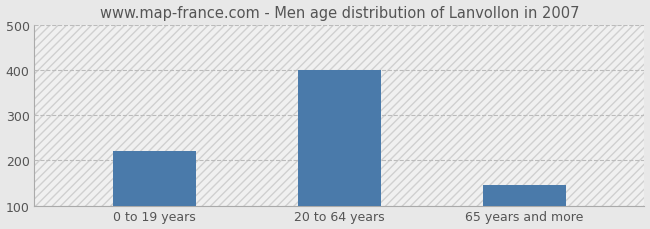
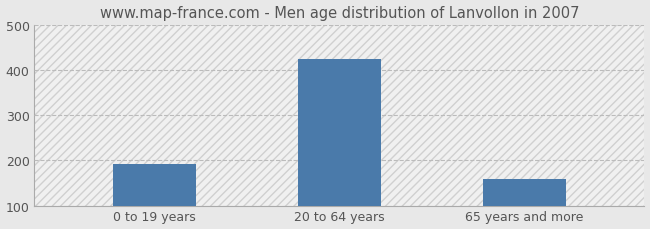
0 to 19 years: 220 -> 193
20 to 64 years: 400 -> 424
65 years and more: 145 -> 159
